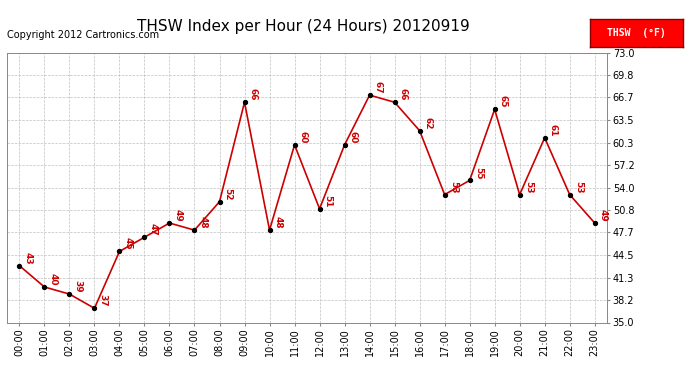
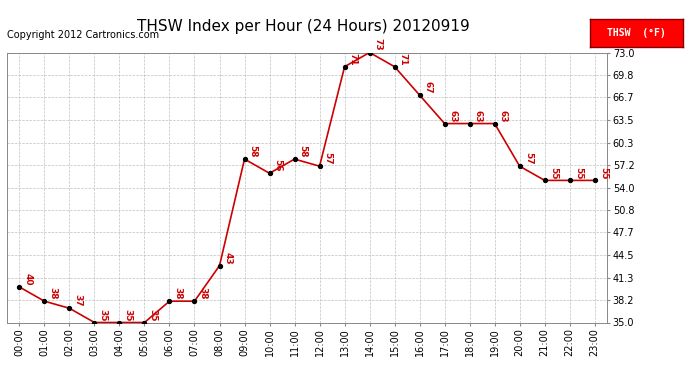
00:00: 43 -> 40
01:00: 40 -> 38
02:00: 39 -> 37
03:00: 37 -> 35
04:00: 45 -> 35
05:00: 47 -> 35
06:00: 49 -> 38
07:00: 48 -> 38
08:00: 52 -> 43
09:00: 66 -> 58
10:00: 48 -> 56
11:00: 60 -> 58
12:00: 51 -> 57
13:00: 60 -> 71
14:00: 67 -> 73
15:00: 66 -> 71
16:00: 62 -> 67
17:00: 53 -> 63
18:00: 55 -> 63
19:00: 65 -> 63
20:00: 53 -> 57
21:00: 61 -> 55
22:00: 53 -> 55
23:00: 49 -> 55
